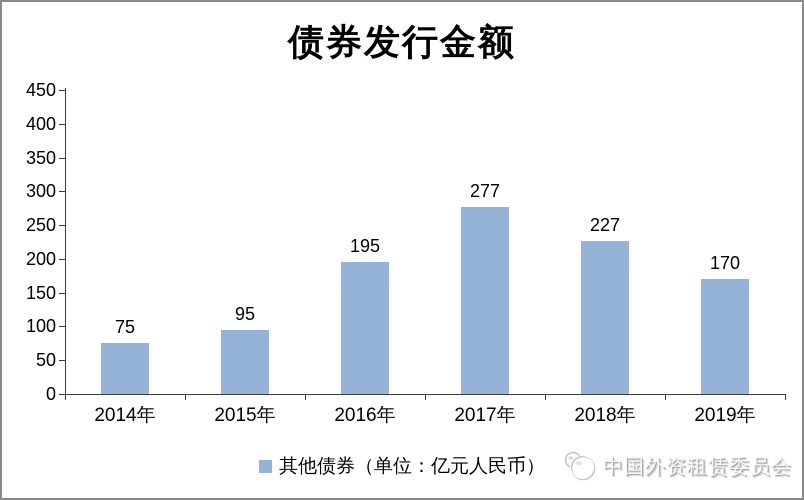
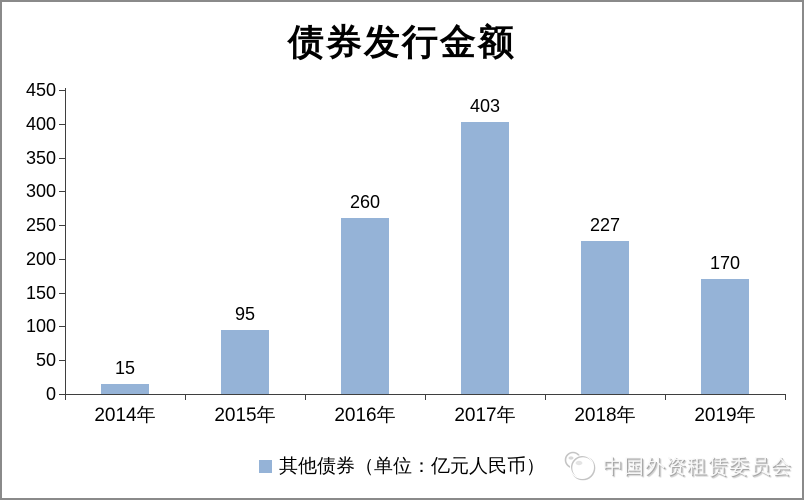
2014年: 75 -> 15
2016年: 195 -> 260
2017年: 277 -> 403
